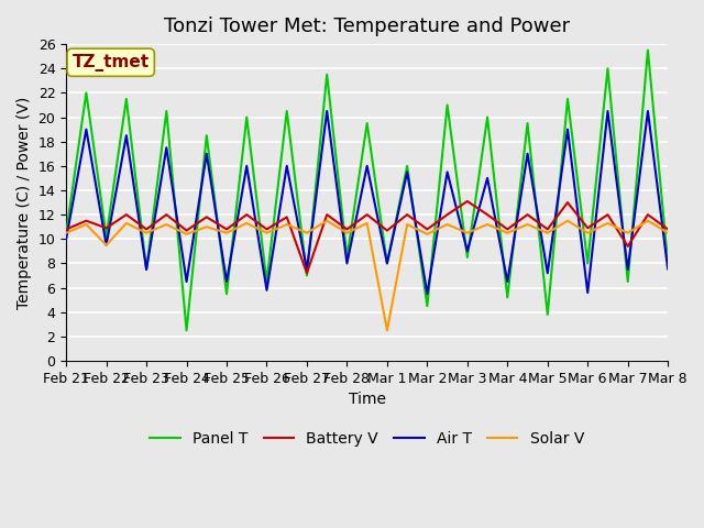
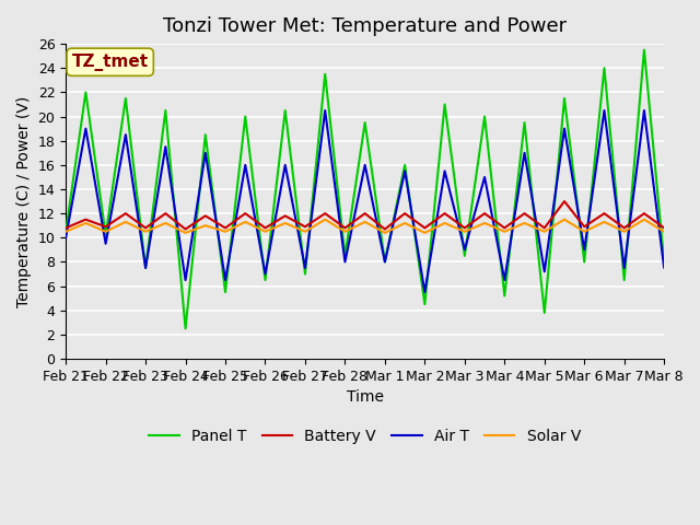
Solar V/Feb 22: 9.5 -> 10.5
Air T/Feb 26: 5.8 -> 7.0
Battery V/Feb 27: 7.2 -> 10.9
Solar V/Mar 1: 2.5 -> 10.4
Battery V/Mar 3: 13.1 -> 10.8
Air T/Mar 6: 5.6 -> 9.0
Battery V/Mar 7: 9.4 -> 10.8
